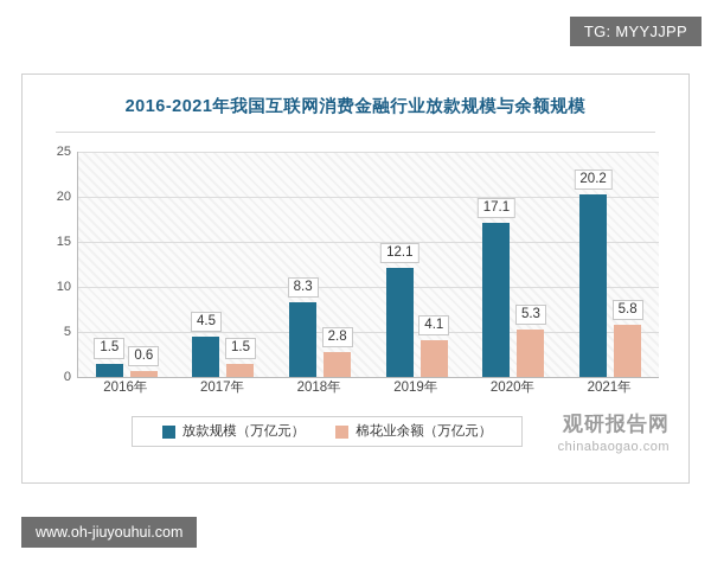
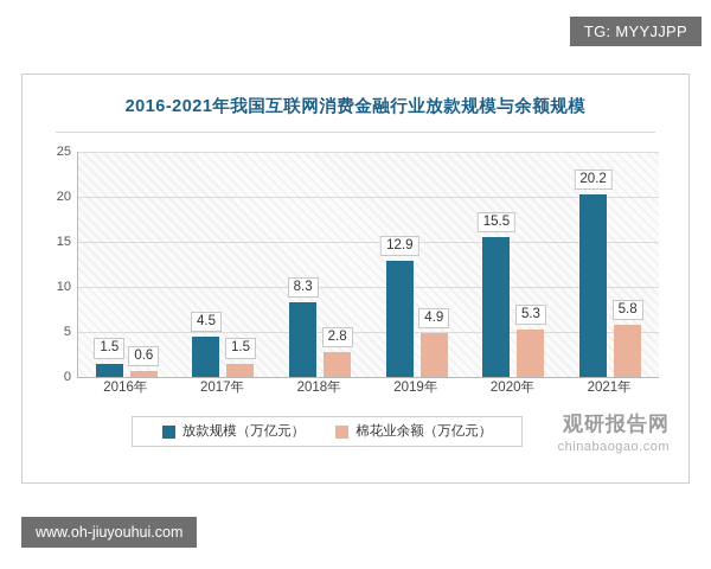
放款规模（万亿元）/2019年: 12.1 -> 12.9
棉花业余额（万亿元）/2019年: 4.1 -> 4.9
放款规模（万亿元）/2020年: 17.1 -> 15.5
